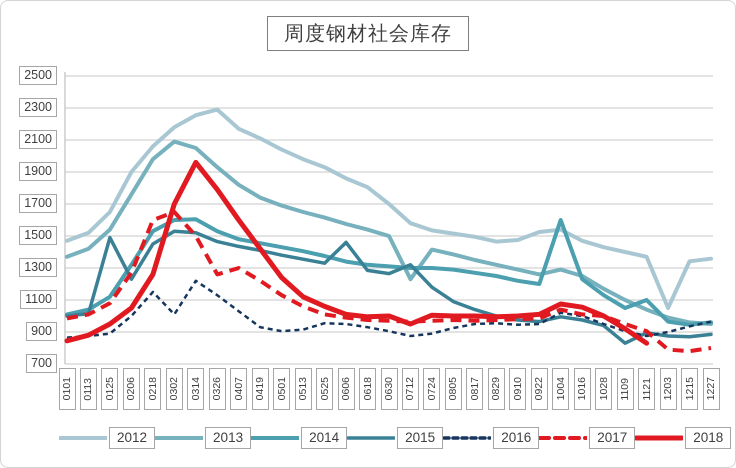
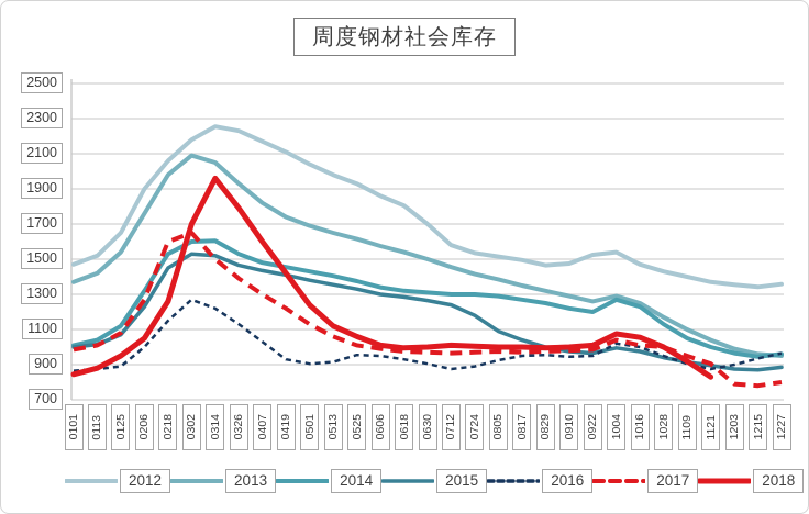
2015/0125: 1490 -> 1070
2016/0302: 1010 -> 1270
2012/0326: 2290 -> 2230
2017/0326: 1260 -> 1390
2015/0606: 1460 -> 1300
2013/0712: 1230 -> 1460
2015/0712: 1320 -> 1240
2018/0712: 950 -> 1010
2014/1004: 1600 -> 1270
2015/1109: 830 -> 920
2014/1121: 1100 -> 1000
2012/1203: 1050 -> 1360
